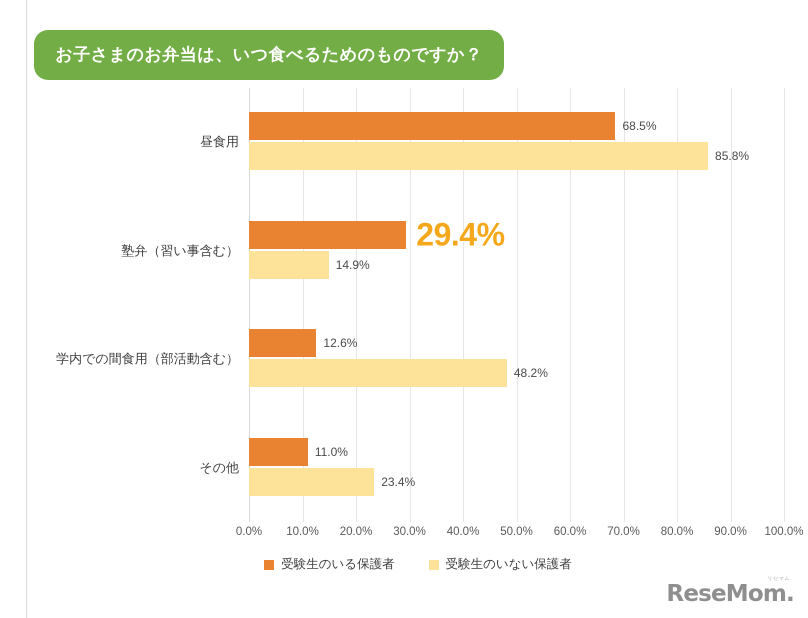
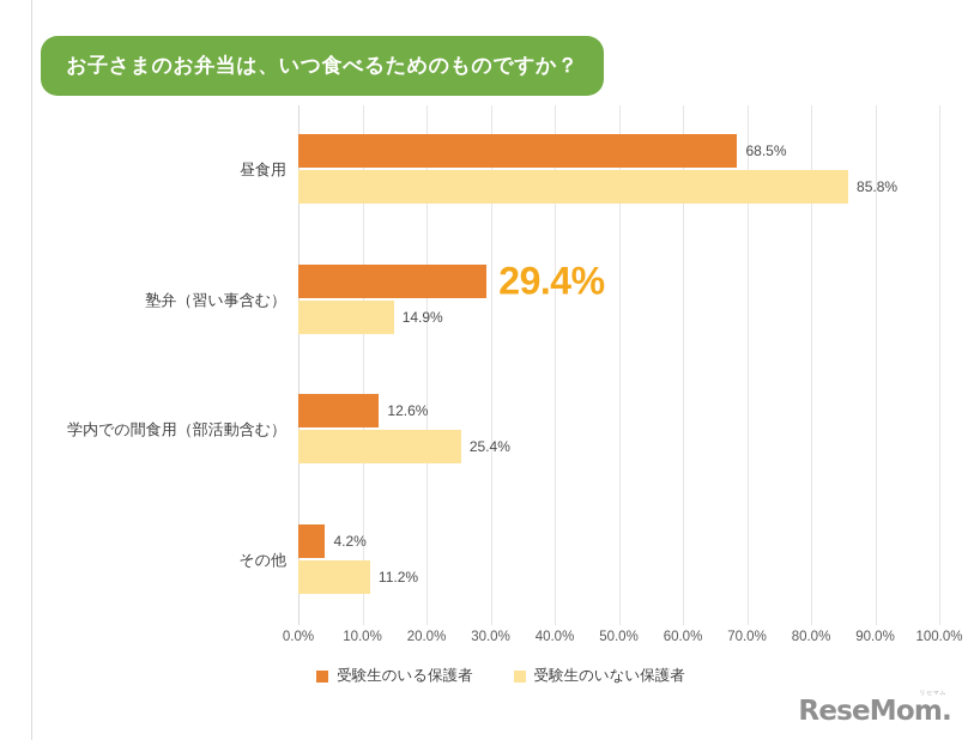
受験生のいない保護者/学内での間食用（部活動含む）: 48.2% -> 25.4%
受験生のいる保護者/その他: 11.0% -> 4.2%
受験生のいない保護者/その他: 23.4% -> 11.2%
